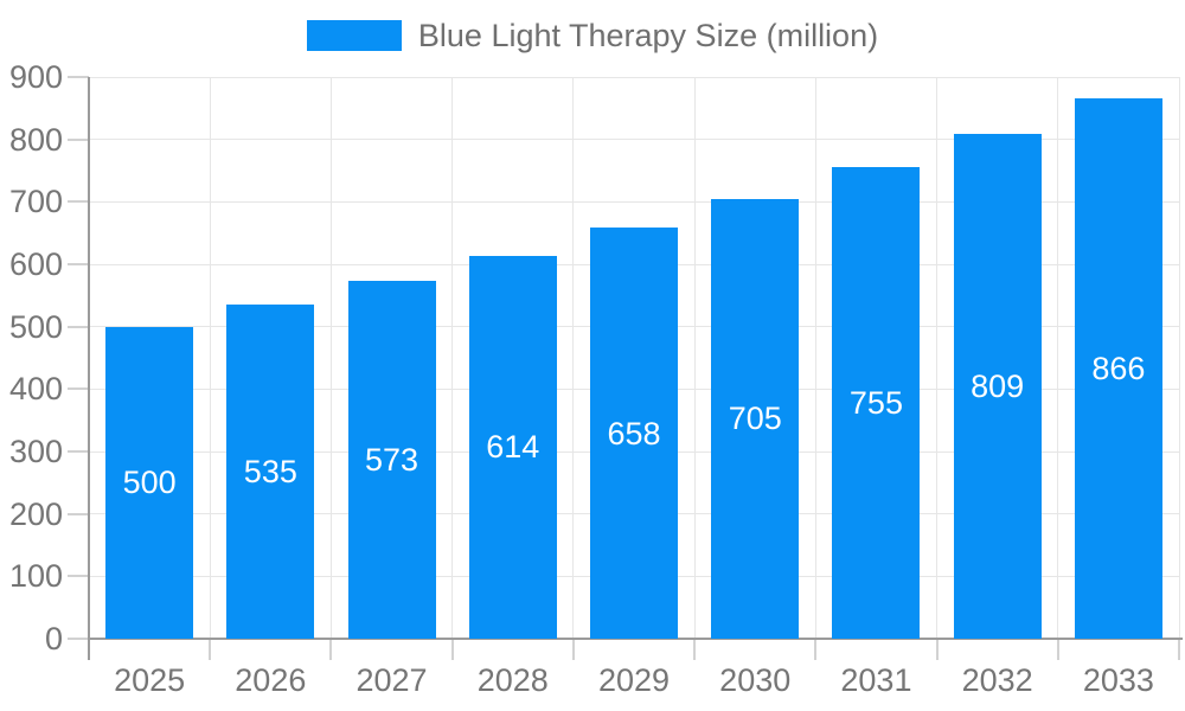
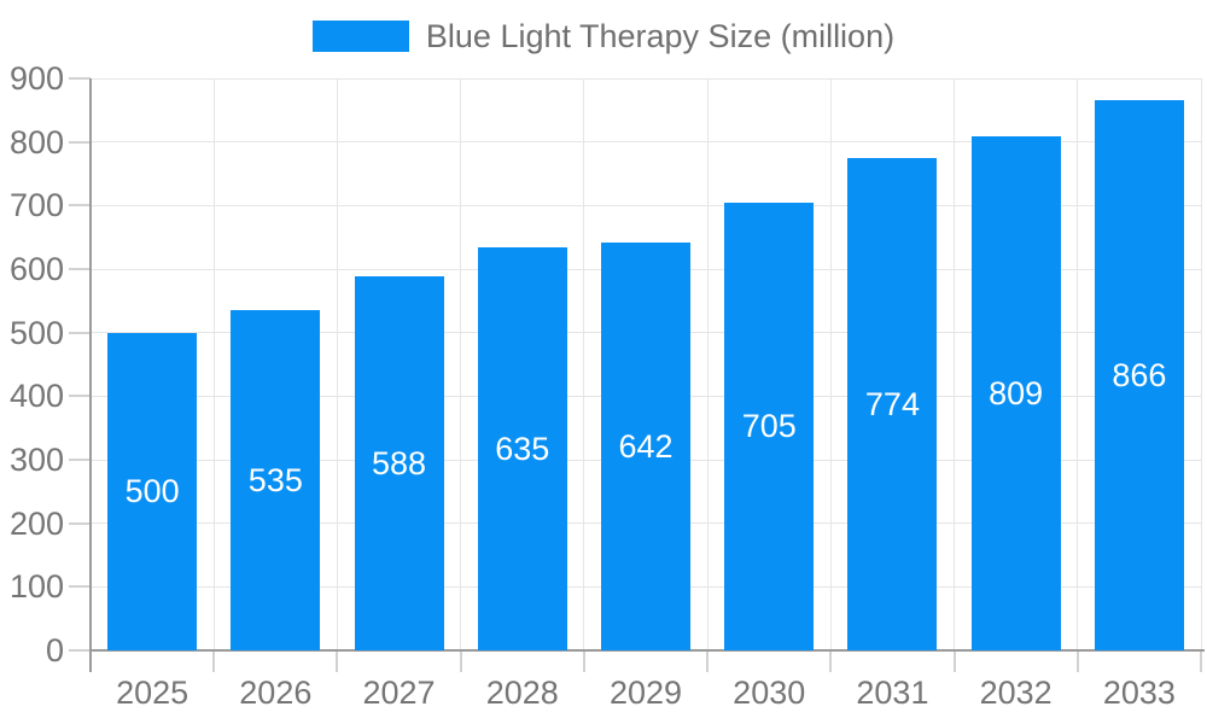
2027: 573 -> 588
2028: 614 -> 635
2029: 658 -> 642
2031: 755 -> 774
